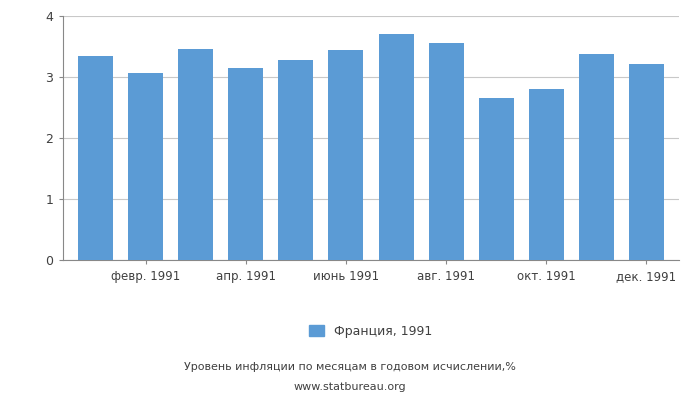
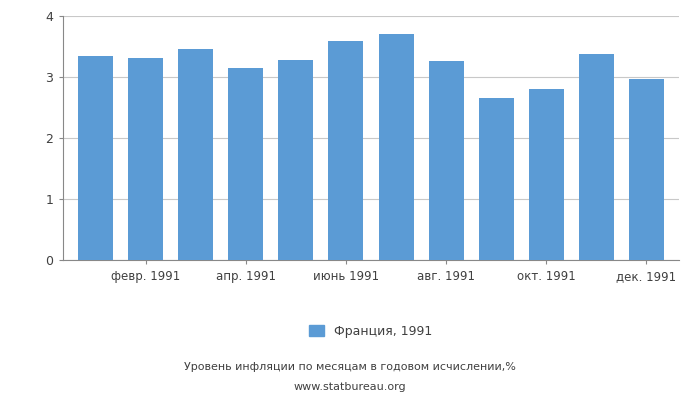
февр. 1991: 3.06 -> 3.31
июнь 1991: 3.44 -> 3.59
авг. 1991: 3.56 -> 3.26
дек. 1991: 3.22 -> 2.96
